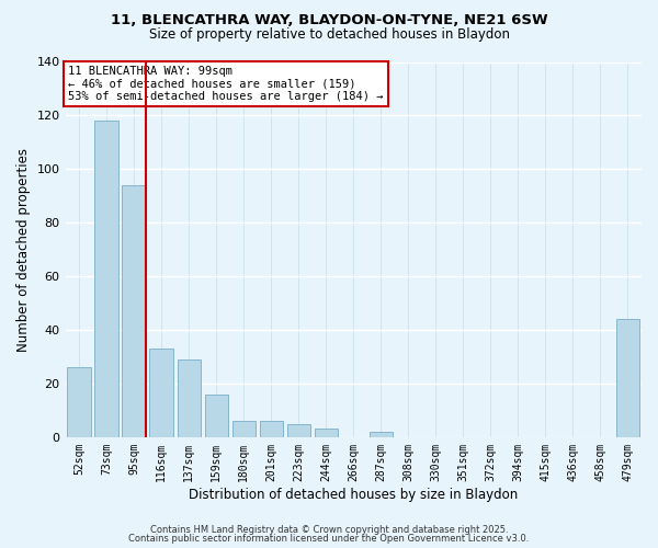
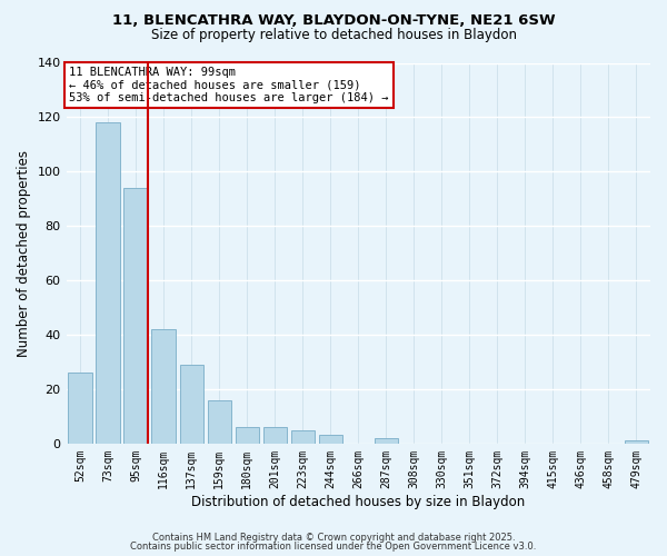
116sqm: 33 -> 42
479sqm: 44 -> 1
